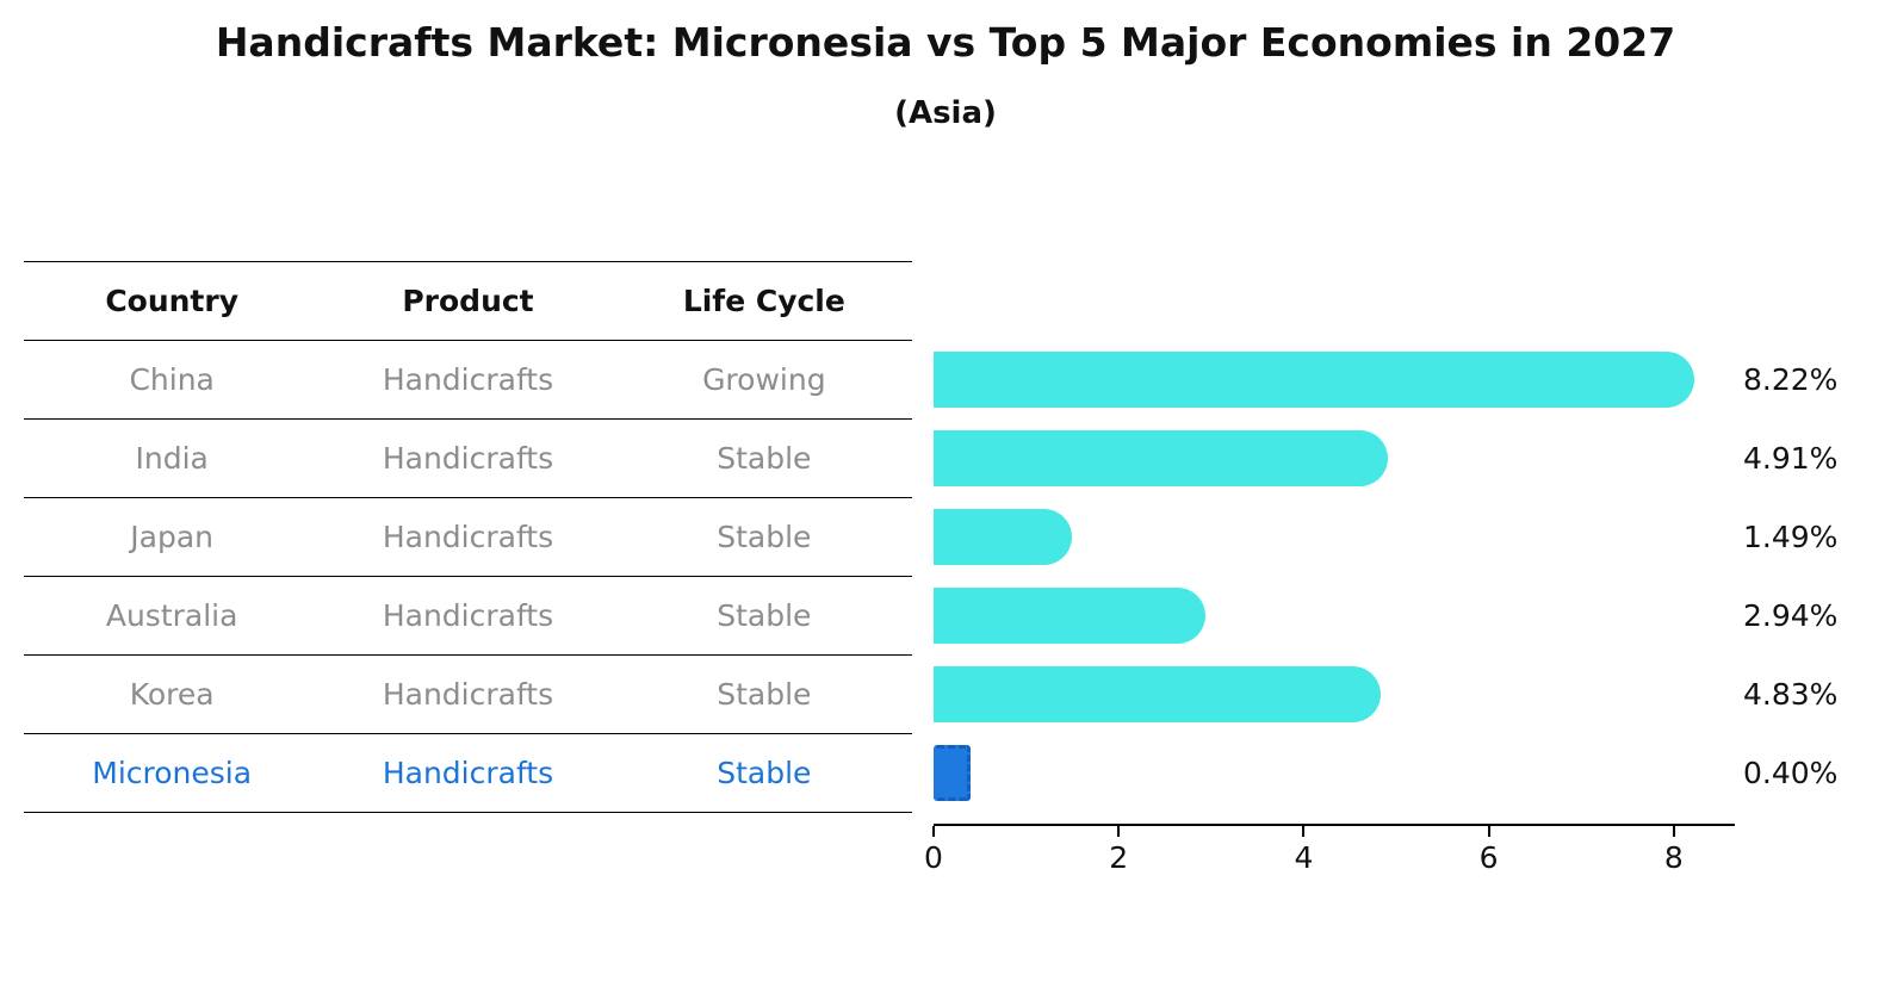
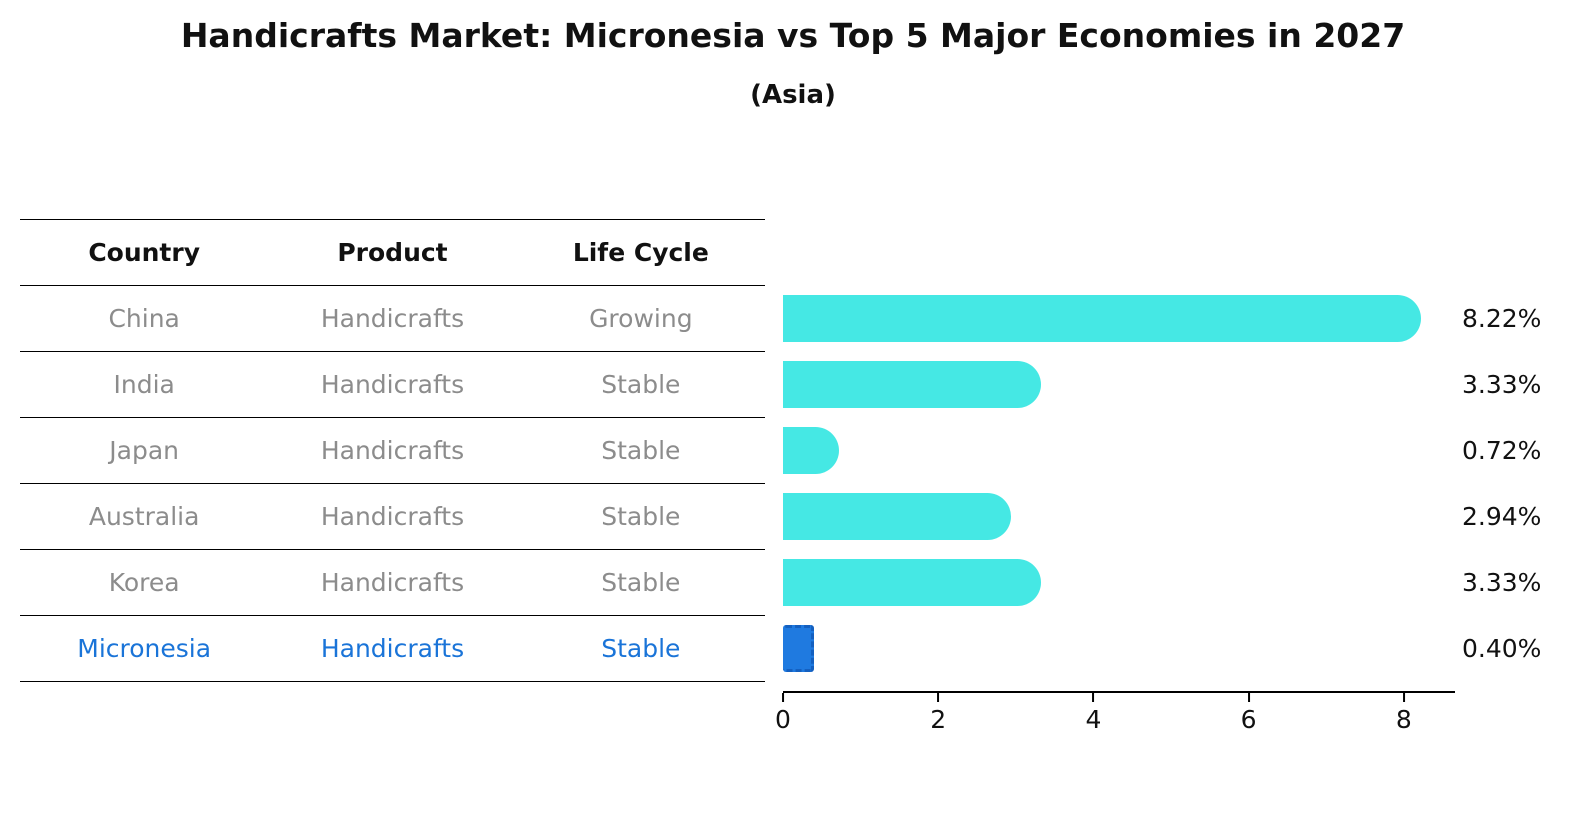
India: 4.91% -> 3.33%
Japan: 1.49% -> 0.72%
Korea: 4.83% -> 3.33%
